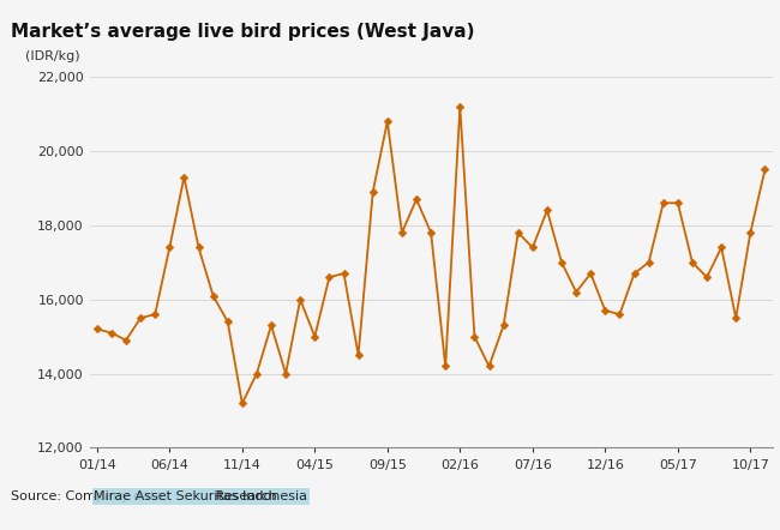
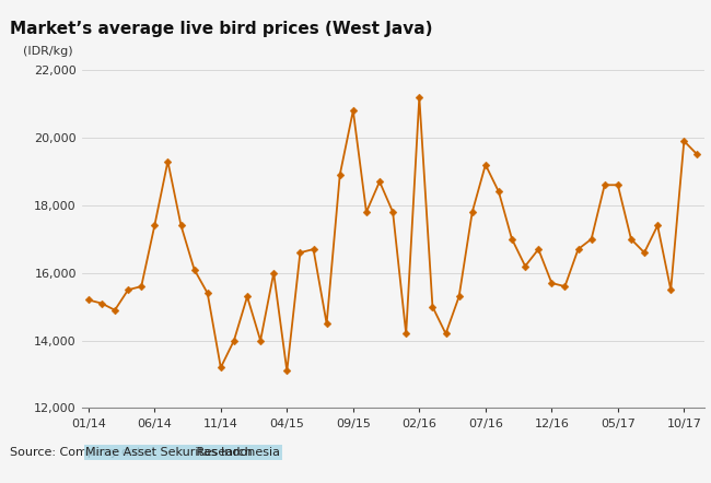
04/15: 15,000 -> 13,100
07/16: 17,400 -> 19,200
10/17: 17,800 -> 19,900
